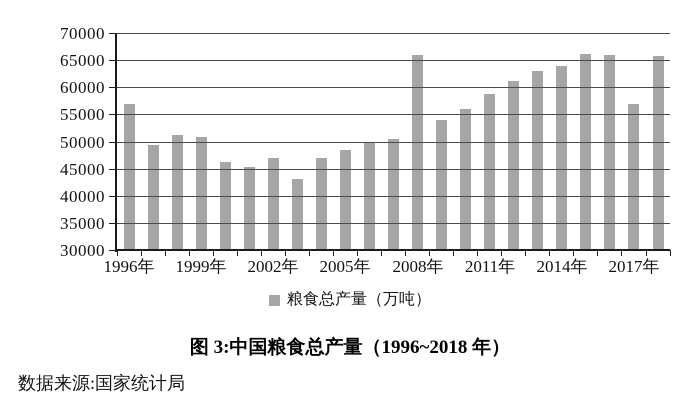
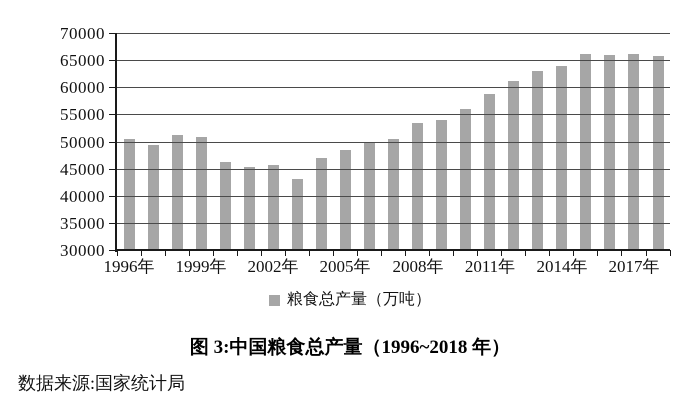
1996年: 57000 -> 50000
2002年: 47000 -> 46000
2008年: 66000 -> 53000
2017年: 57000 -> 66000
